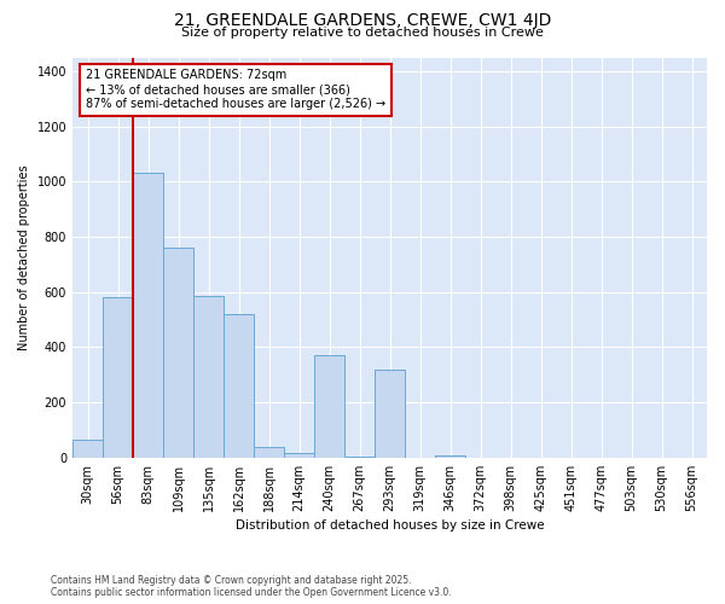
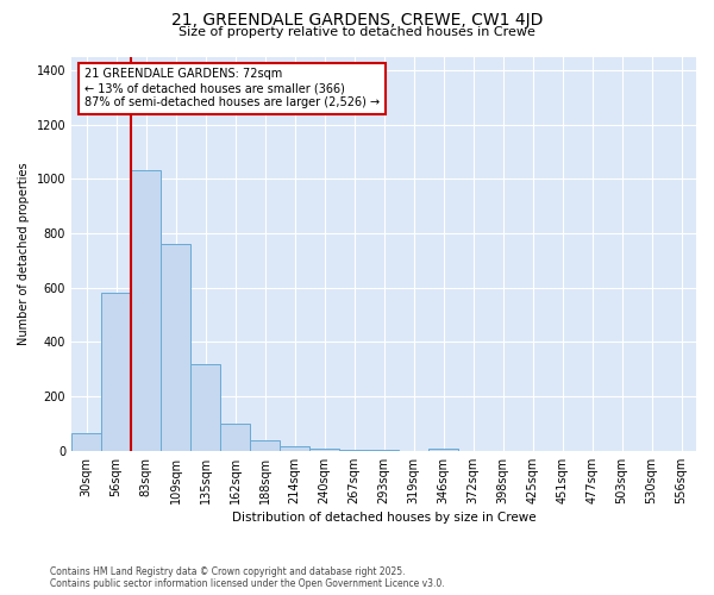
135sqm: 585 -> 320
162sqm: 520 -> 100
240sqm: 370 -> 10
293sqm: 320 -> 3
